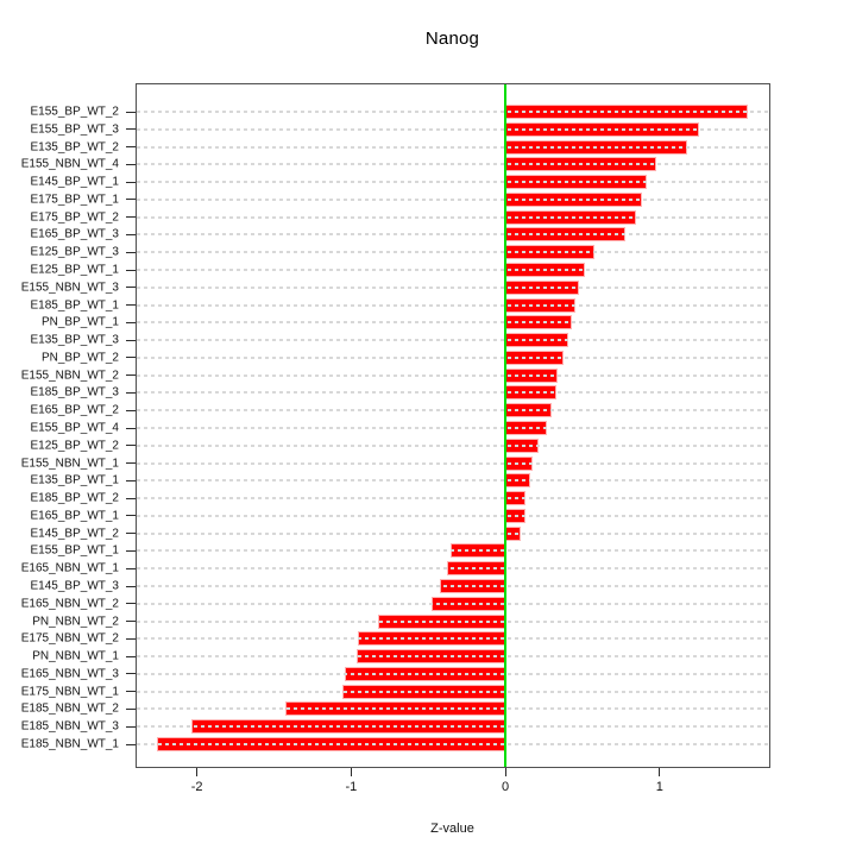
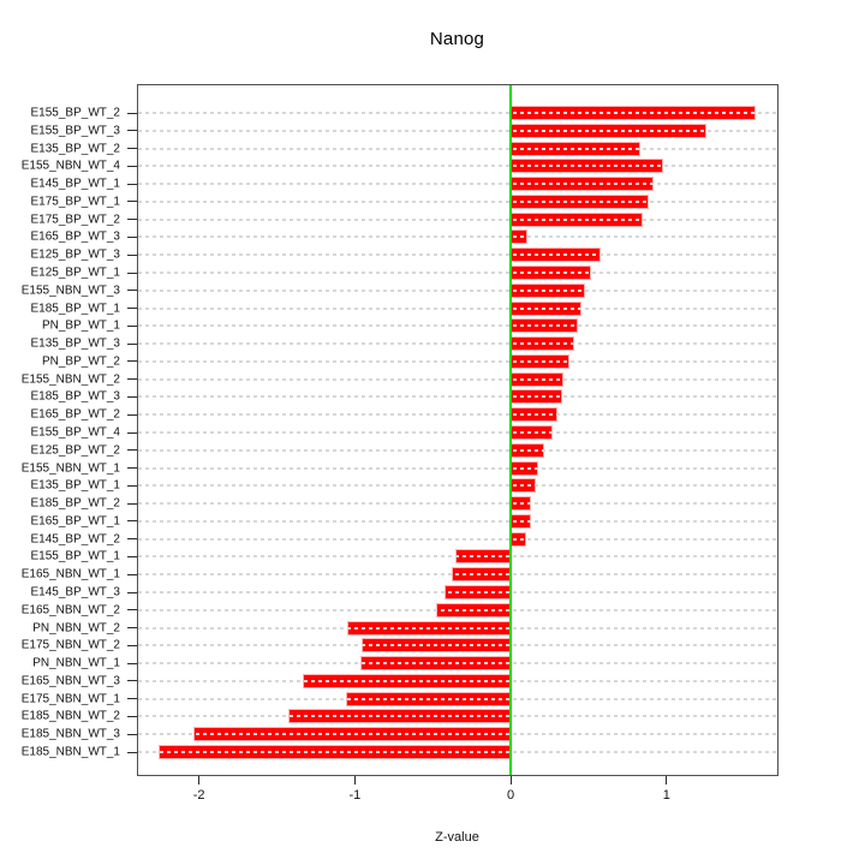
E135_BP_WT_2: 1.17 -> 0.82
E165_BP_WT_3: 0.77 -> 0.10
PN_NBN_WT_2: -0.82 -> -1.04
E165_NBN_WT_3: -1.03 -> -1.33
